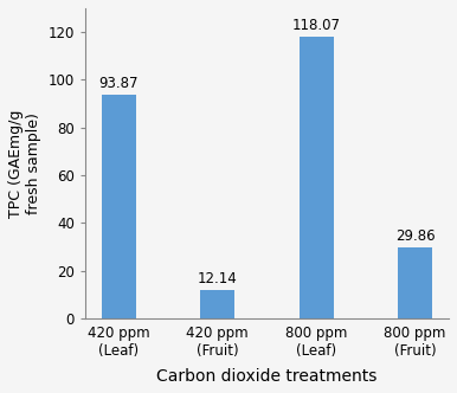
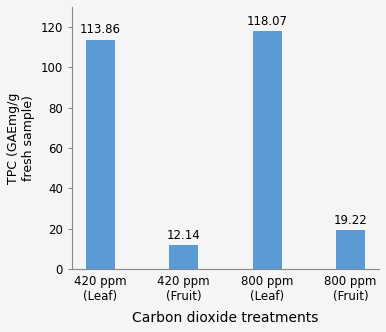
420 ppm (Leaf): 93.87 -> 113.86
800 ppm (Fruit): 29.86 -> 19.22
